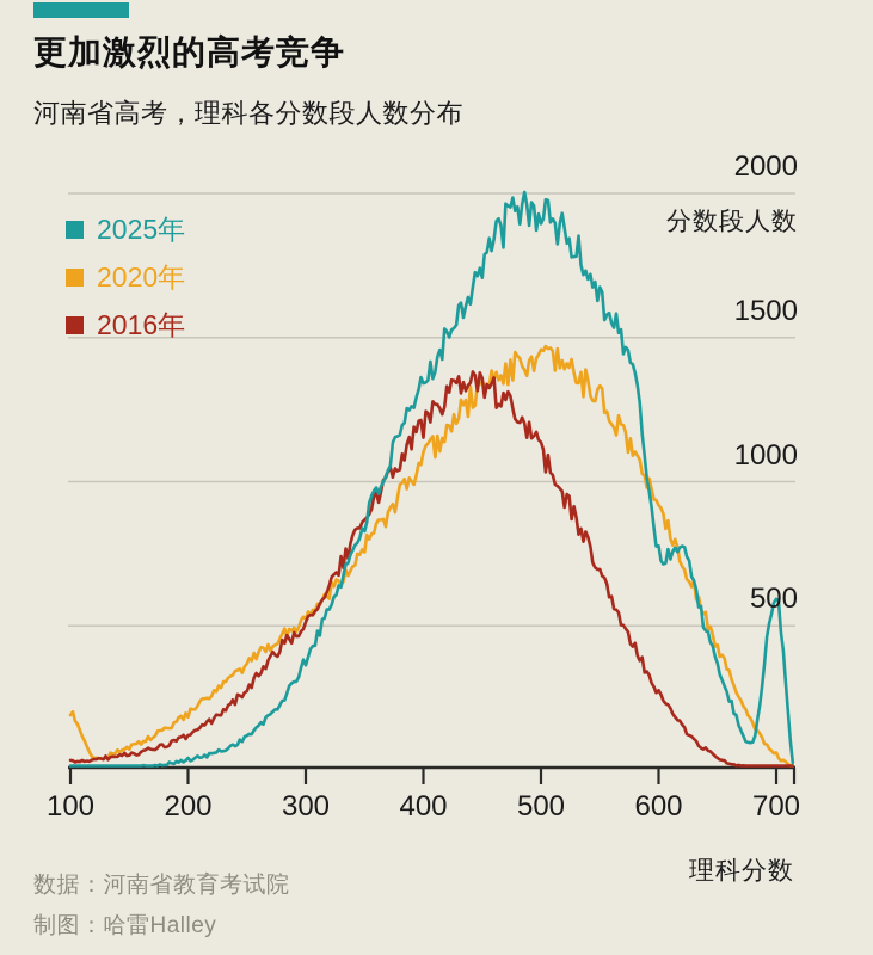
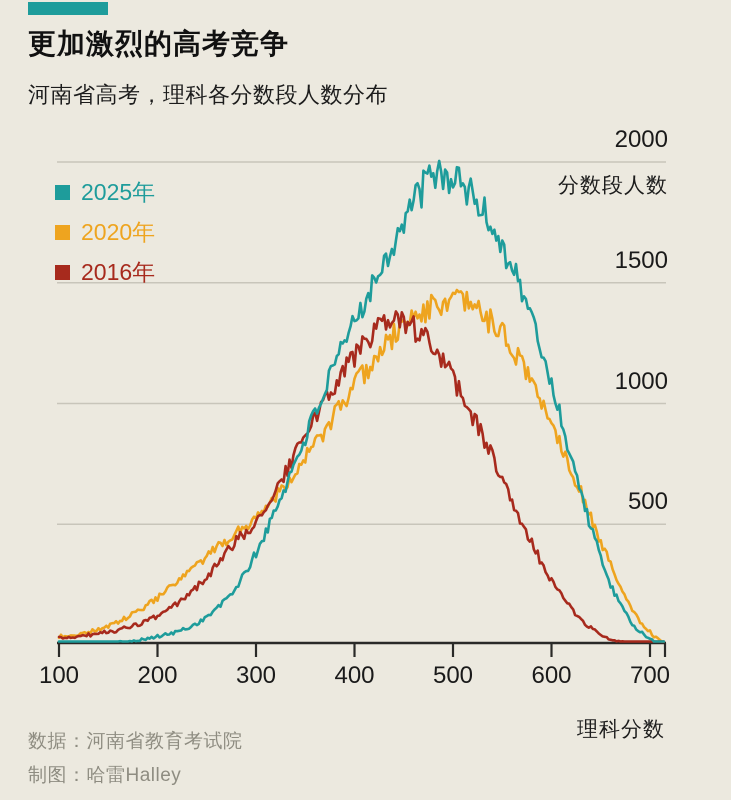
2020年/100: 200 -> 40
2025年/600: 760 -> 1080
2025年/700: 590 -> 20
